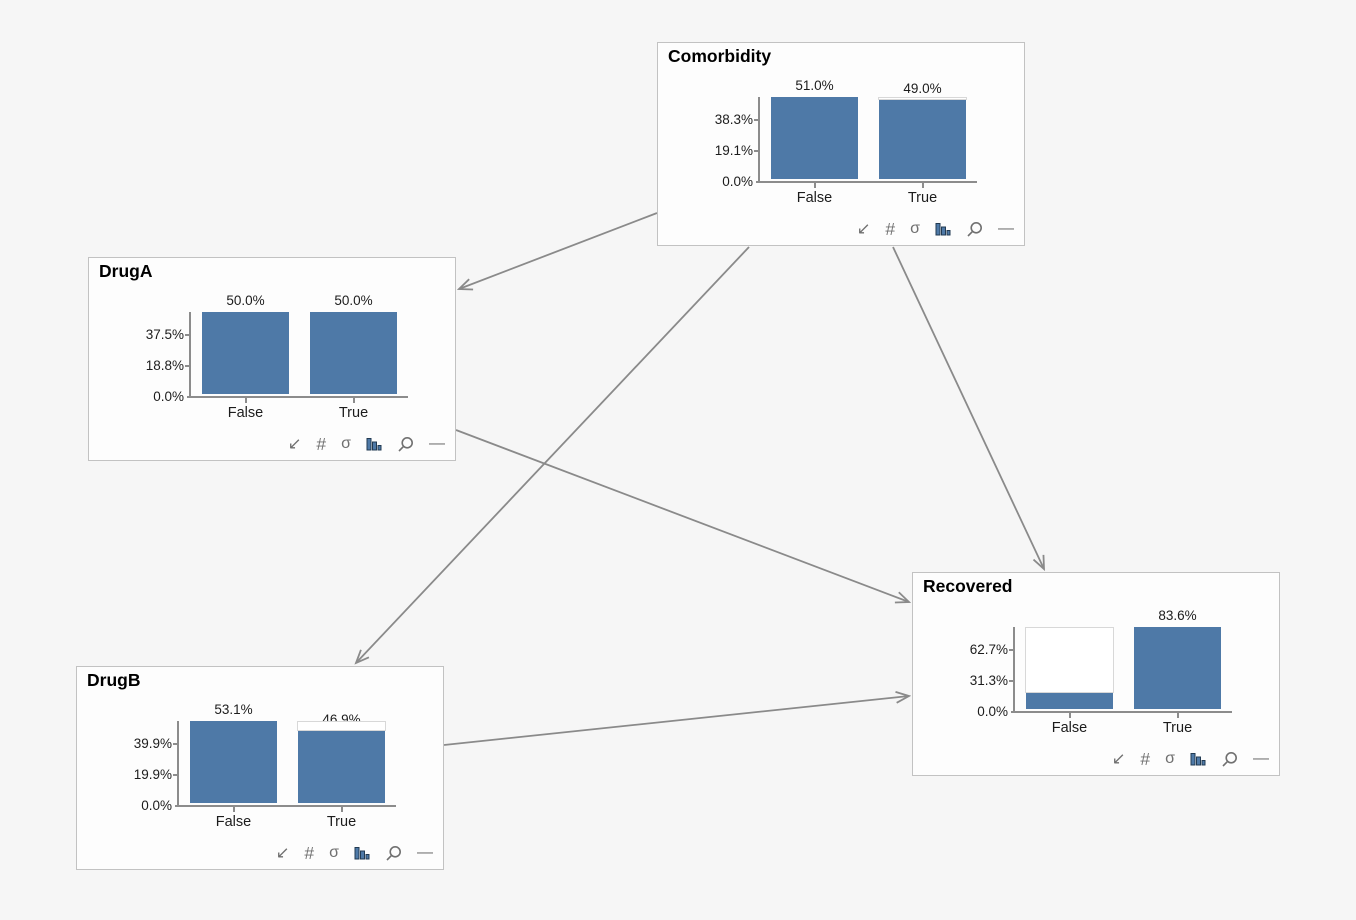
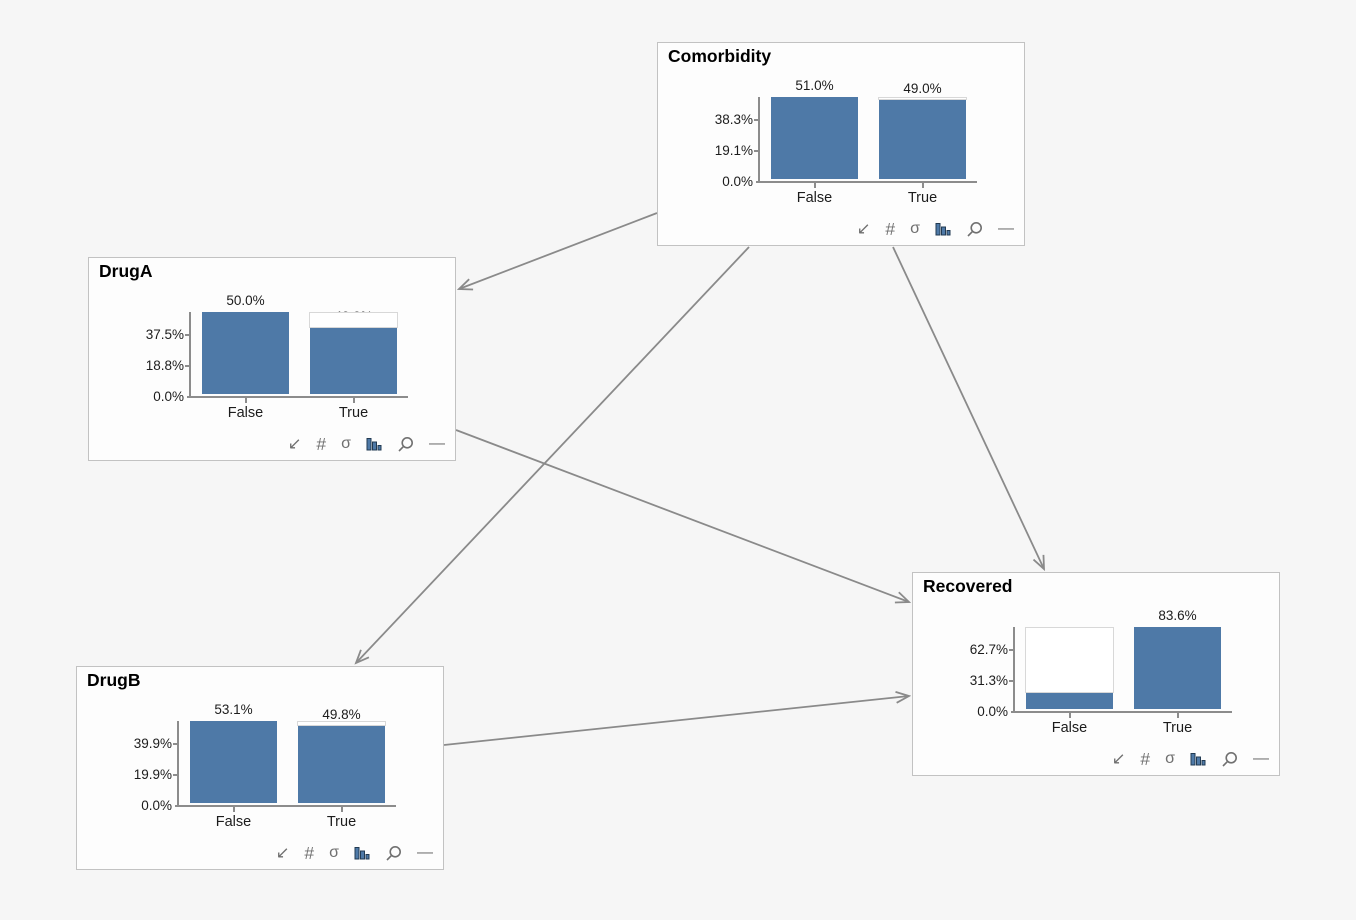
DrugA/True: 50.0% -> 40.0%
DrugB/True: 46.9% -> 49.8%
